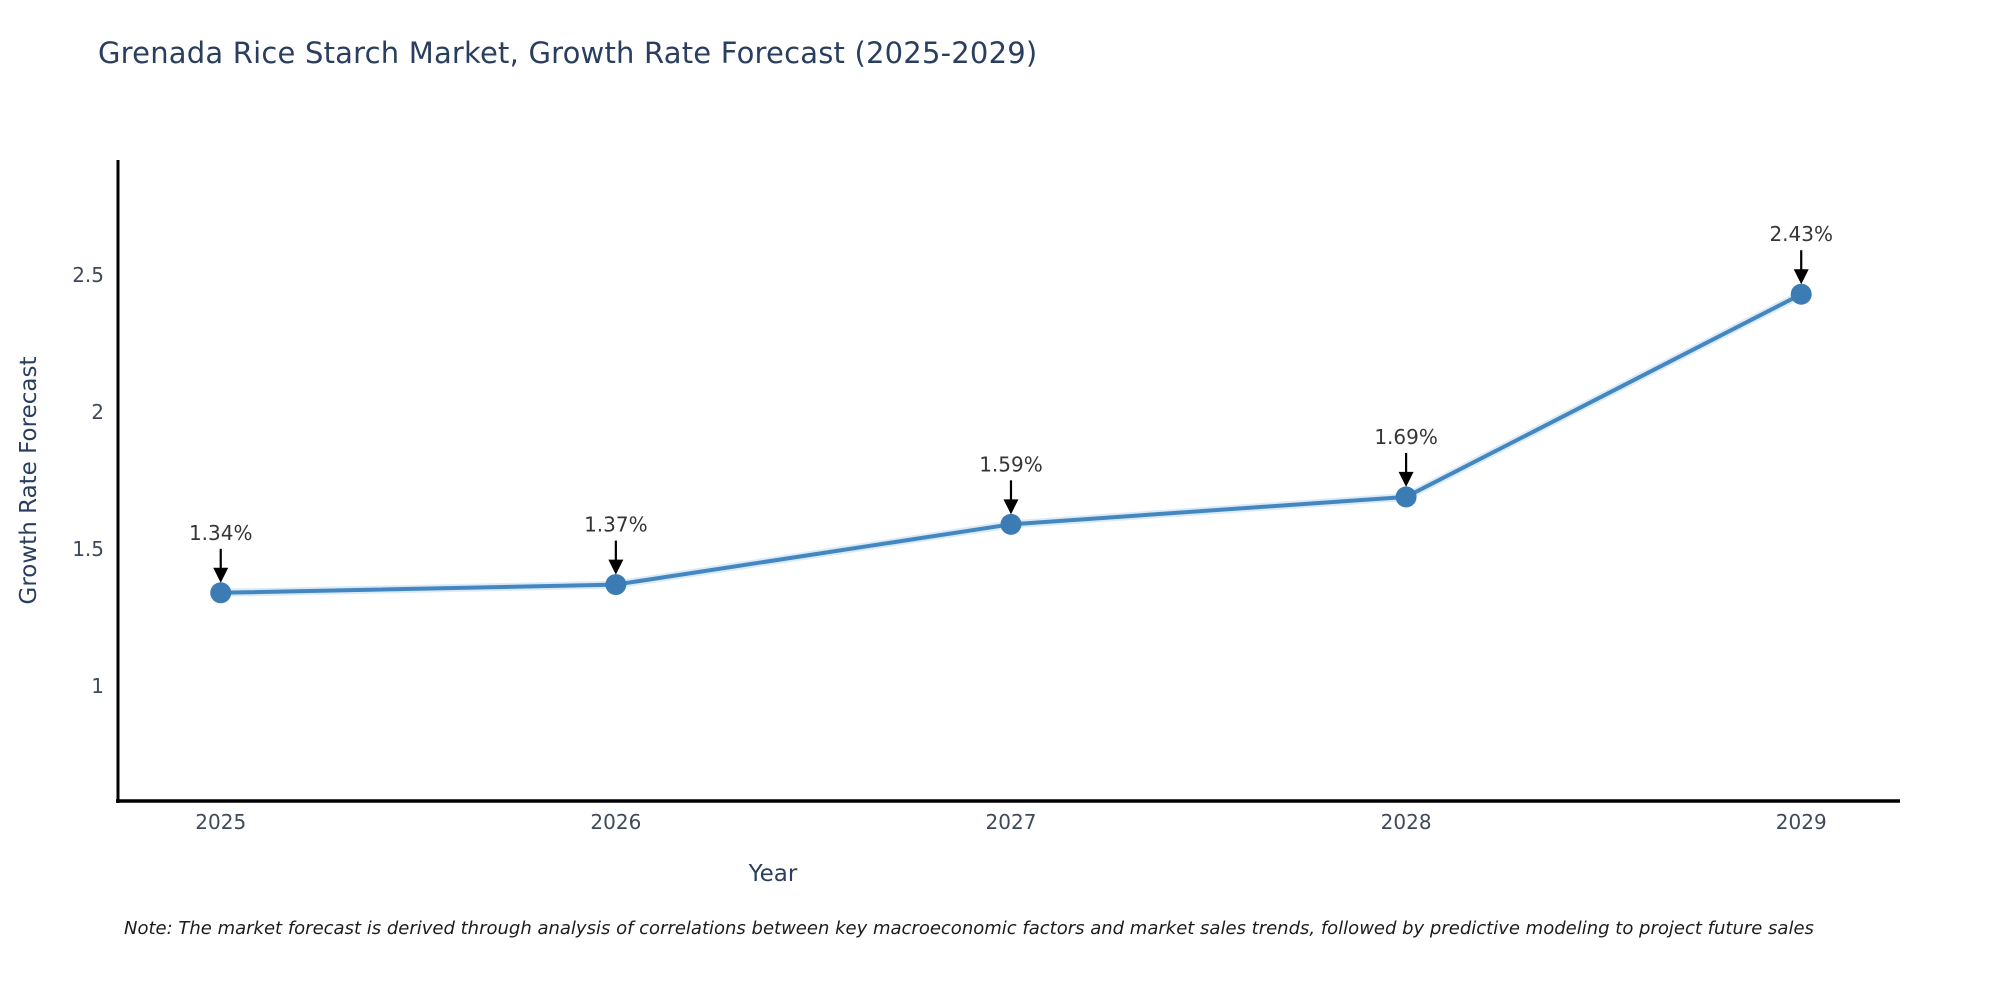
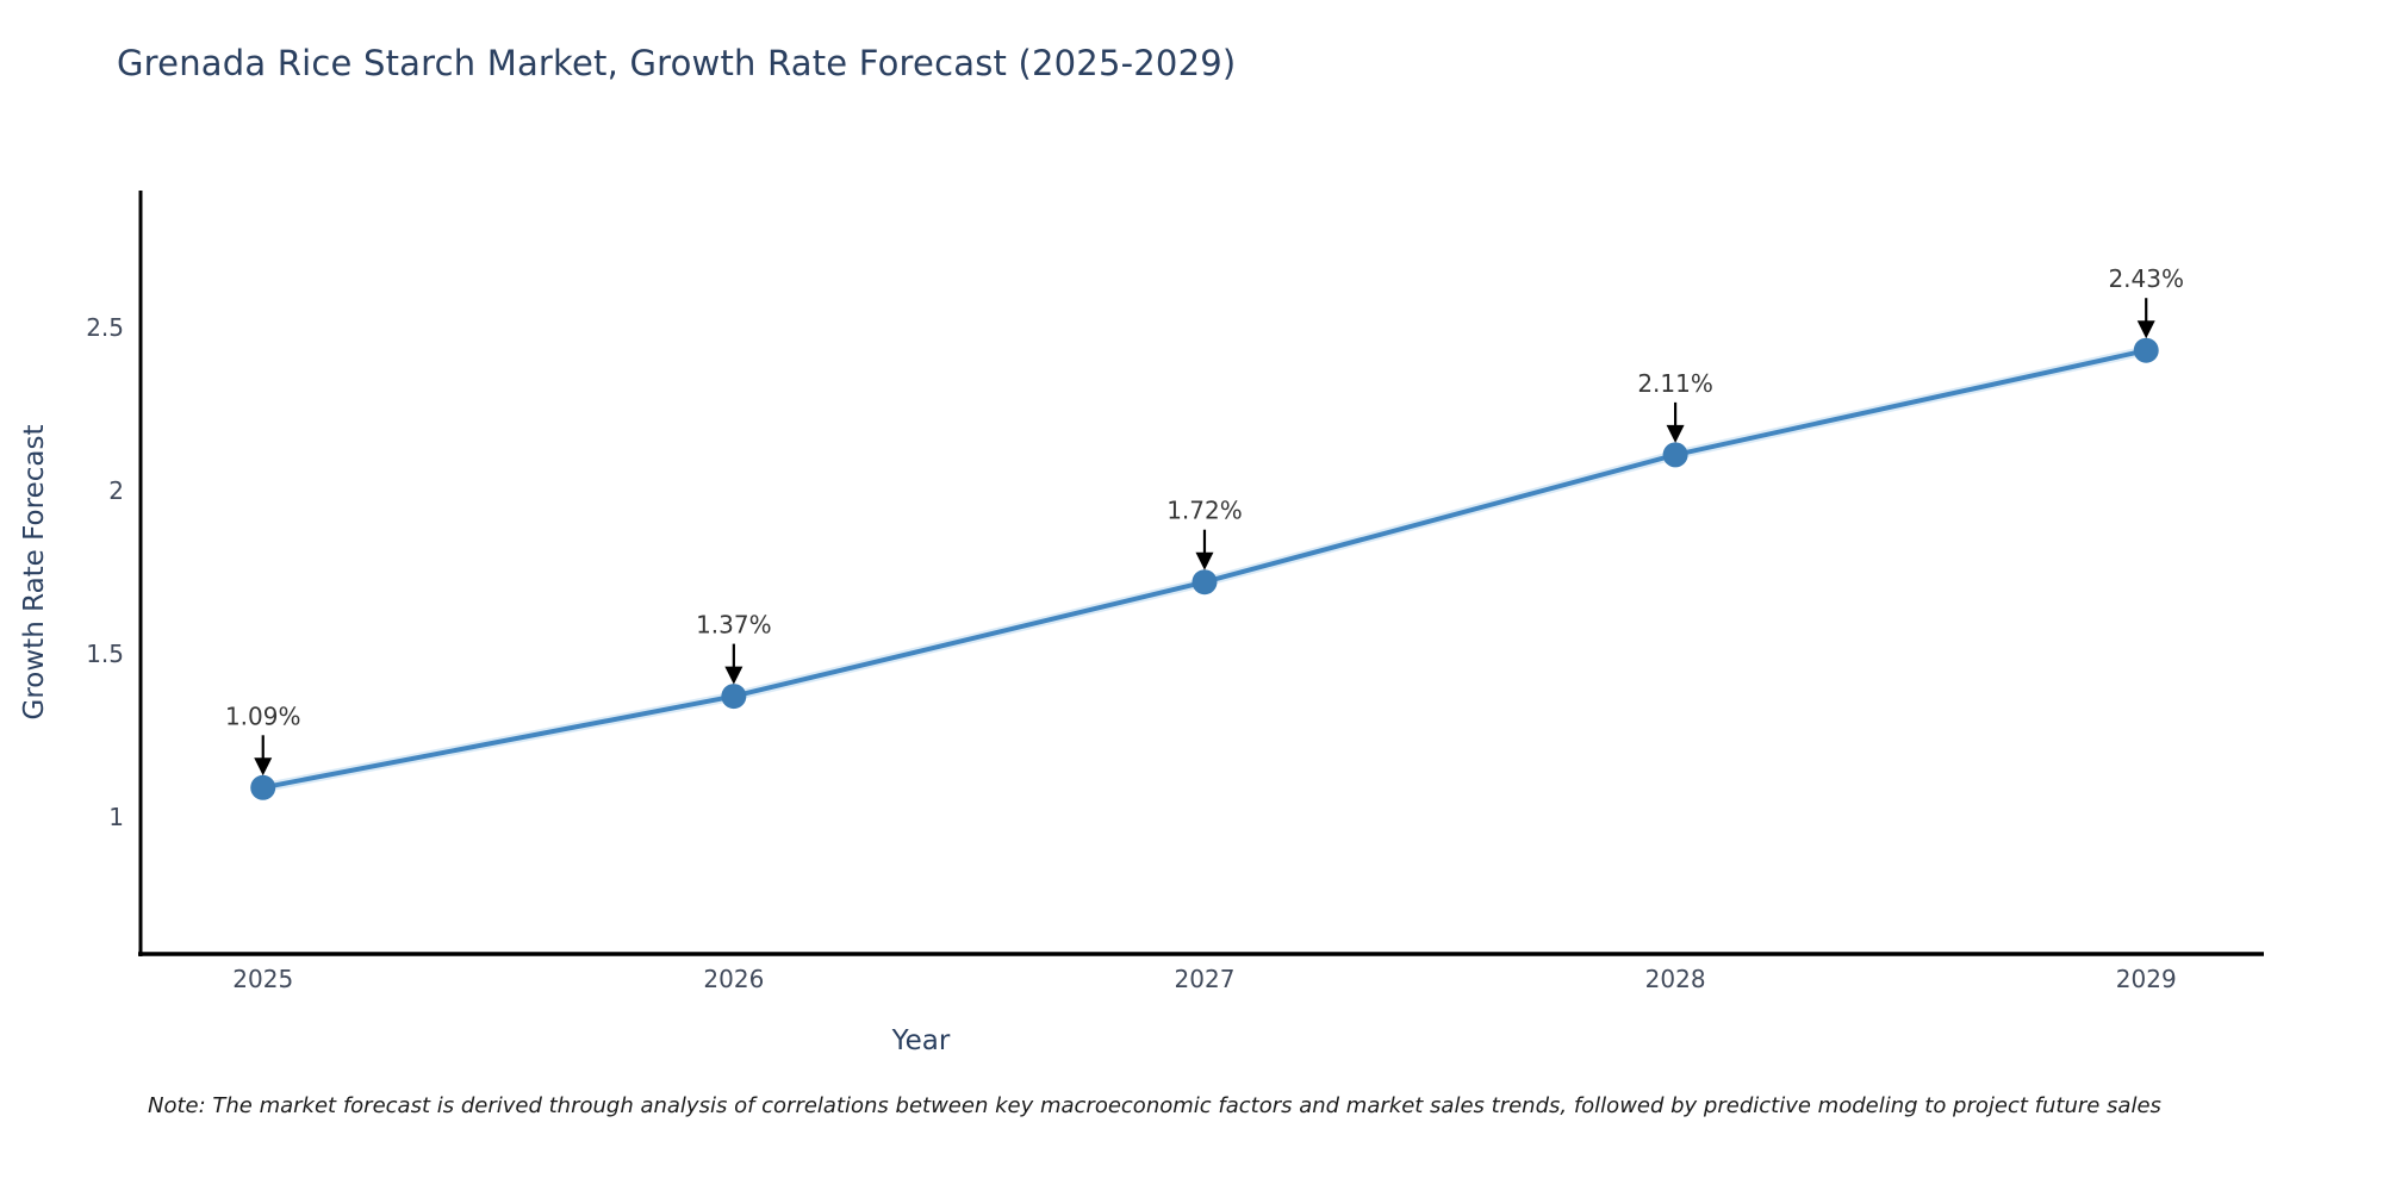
2025: 1.34% -> 1.09%
2027: 1.59% -> 1.72%
2028: 1.69% -> 2.11%
